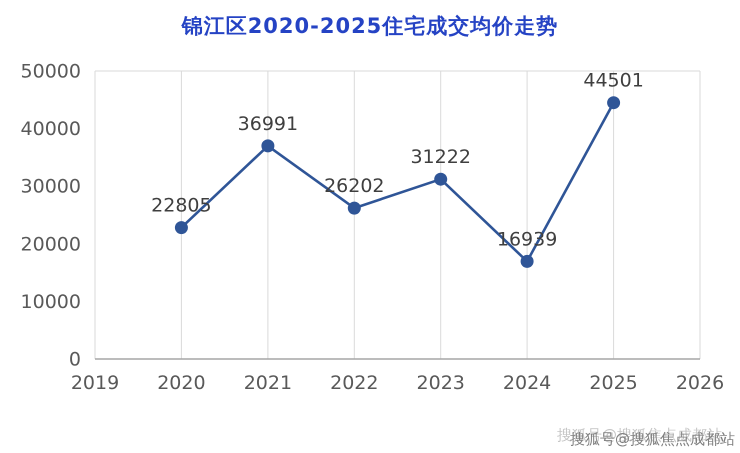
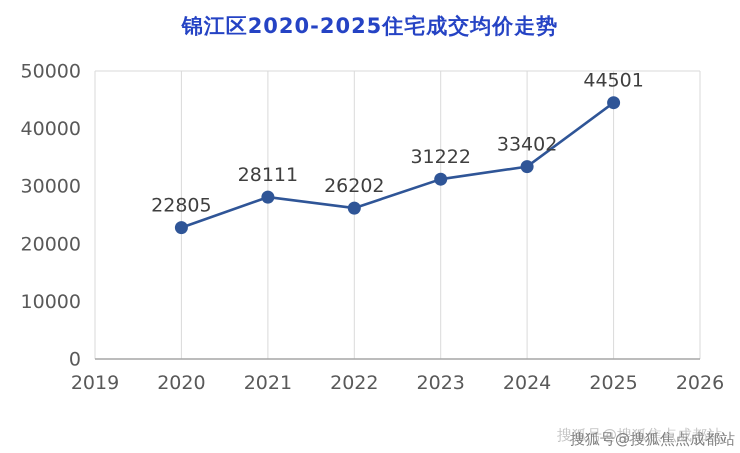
2021: 36991 -> 28111
2024: 16939 -> 33402
